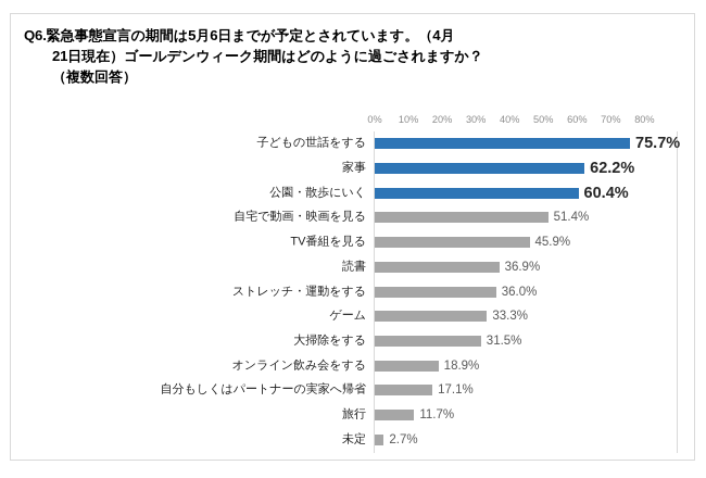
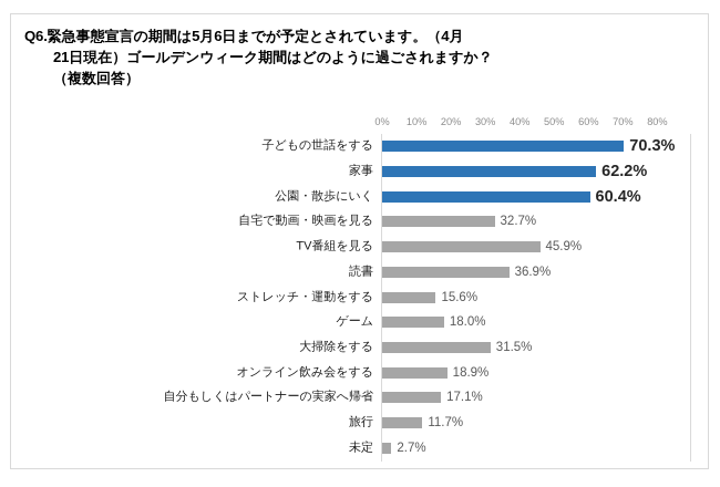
子どもの世話をする: 75.7% -> 70.3%
自宅で動画・映画を見る: 51.4% -> 32.7%
ストレッチ・運動をする: 36.0% -> 15.6%
ゲーム: 33.3% -> 18.0%
